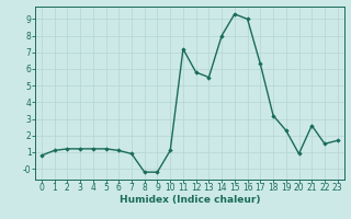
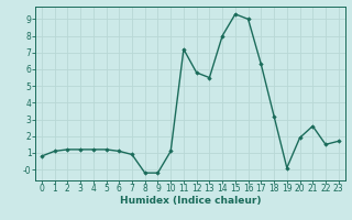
19: 2.3 -> 0.1
20: 0.9 -> 1.9
